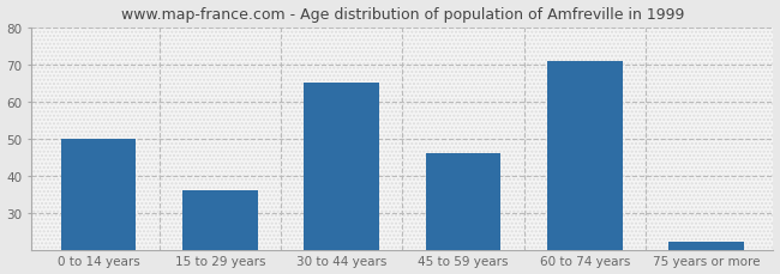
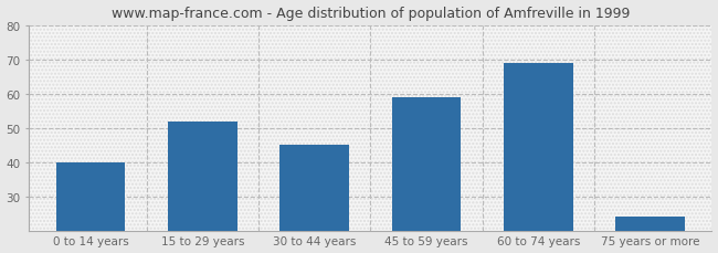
0 to 14 years: 50 -> 40
15 to 29 years: 36 -> 52
30 to 44 years: 65 -> 45
45 to 59 years: 46 -> 59
60 to 74 years: 71 -> 69
75 years or more: 22 -> 24
